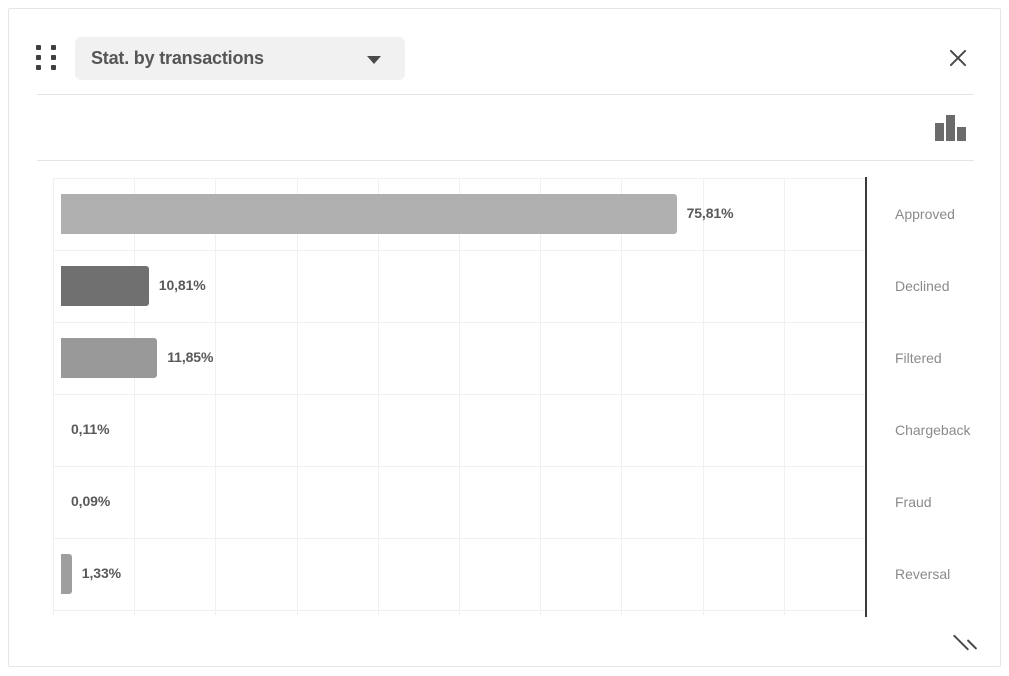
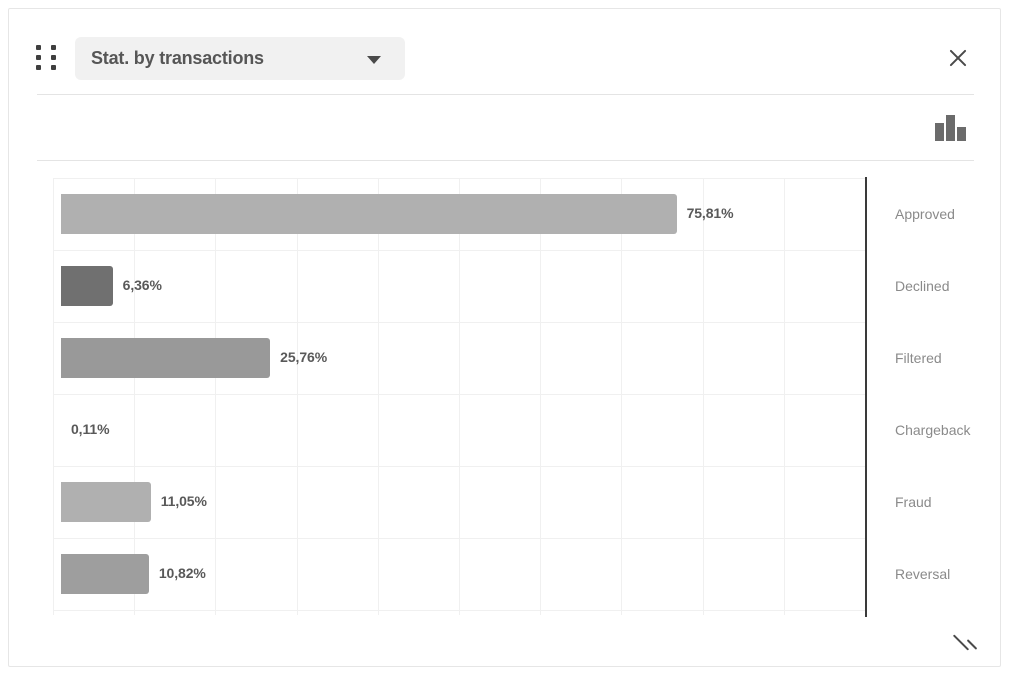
Declined: 10,81% -> 6,36%
Filtered: 11,85% -> 25,76%
Fraud: 0,09% -> 11,05%
Reversal: 1,33% -> 10,82%
